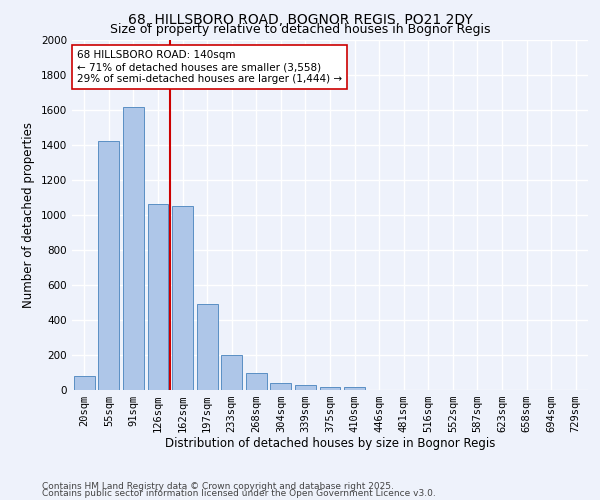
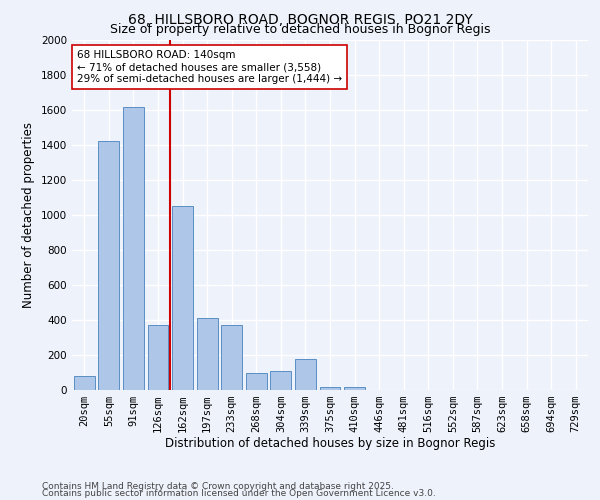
126sqm: 1060 -> 370
197sqm: 490 -> 410
233sqm: 200 -> 370
304sqm: 40 -> 110
339sqm: 30 -> 180
